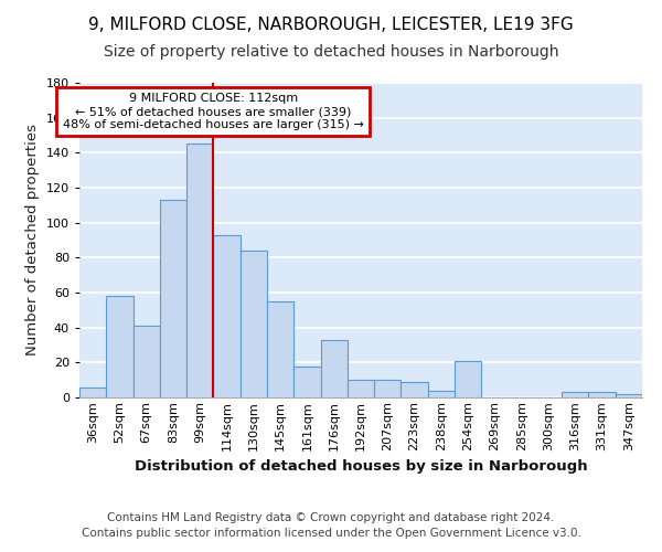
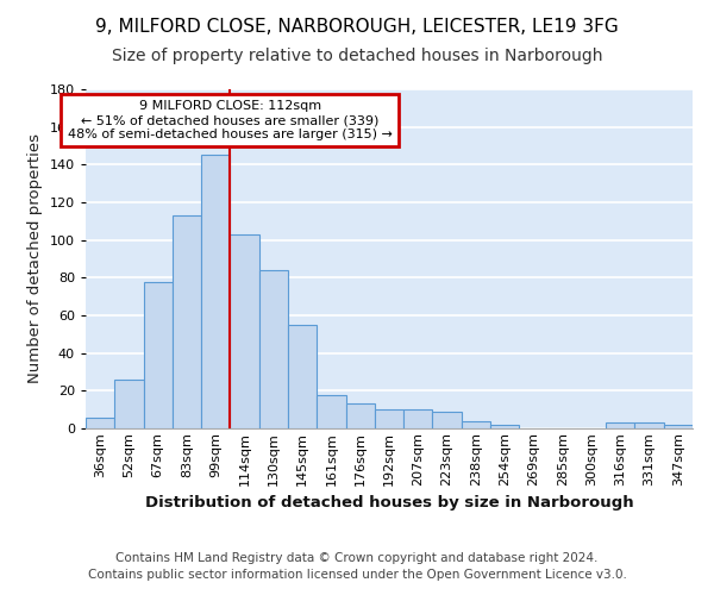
52sqm: 58 -> 26
67sqm: 41 -> 78
114sqm: 93 -> 103
176sqm: 33 -> 13
254sqm: 21 -> 2
